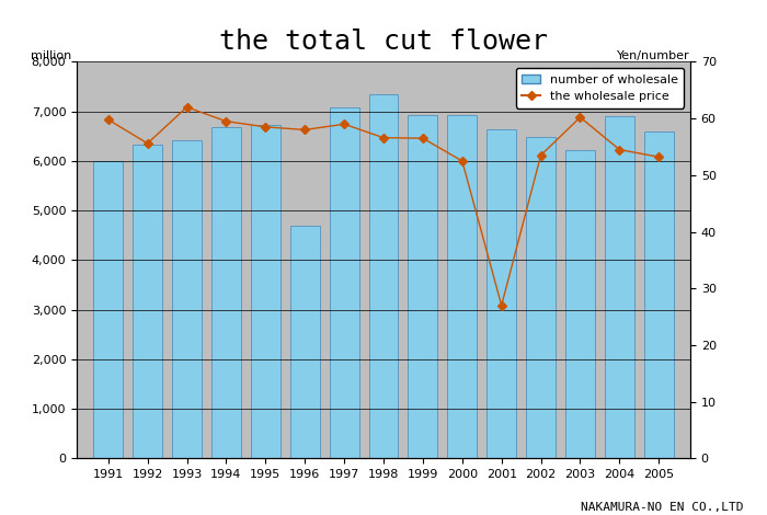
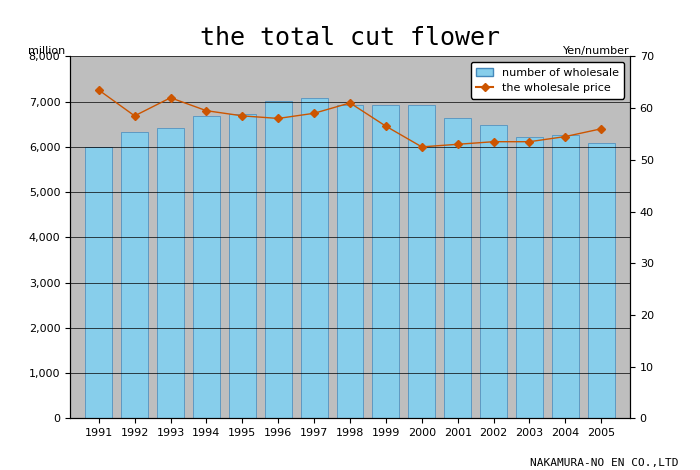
the wholesale price/1991: 59.8 -> 63.5
the wholesale price/1992: 55.6 -> 58.5
number of wholesale/1996: 4,700 -> 7,020
number of wholesale/1998: 7,350 -> 6,920
the wholesale price/1998: 56.6 -> 61.0
the wholesale price/2001: 27.0 -> 53.0
the wholesale price/2003: 60.2 -> 53.5
number of wholesale/2004: 6,900 -> 6,260
number of wholesale/2005: 6,600 -> 6,080
the wholesale price/2005: 53.2 -> 56.0
